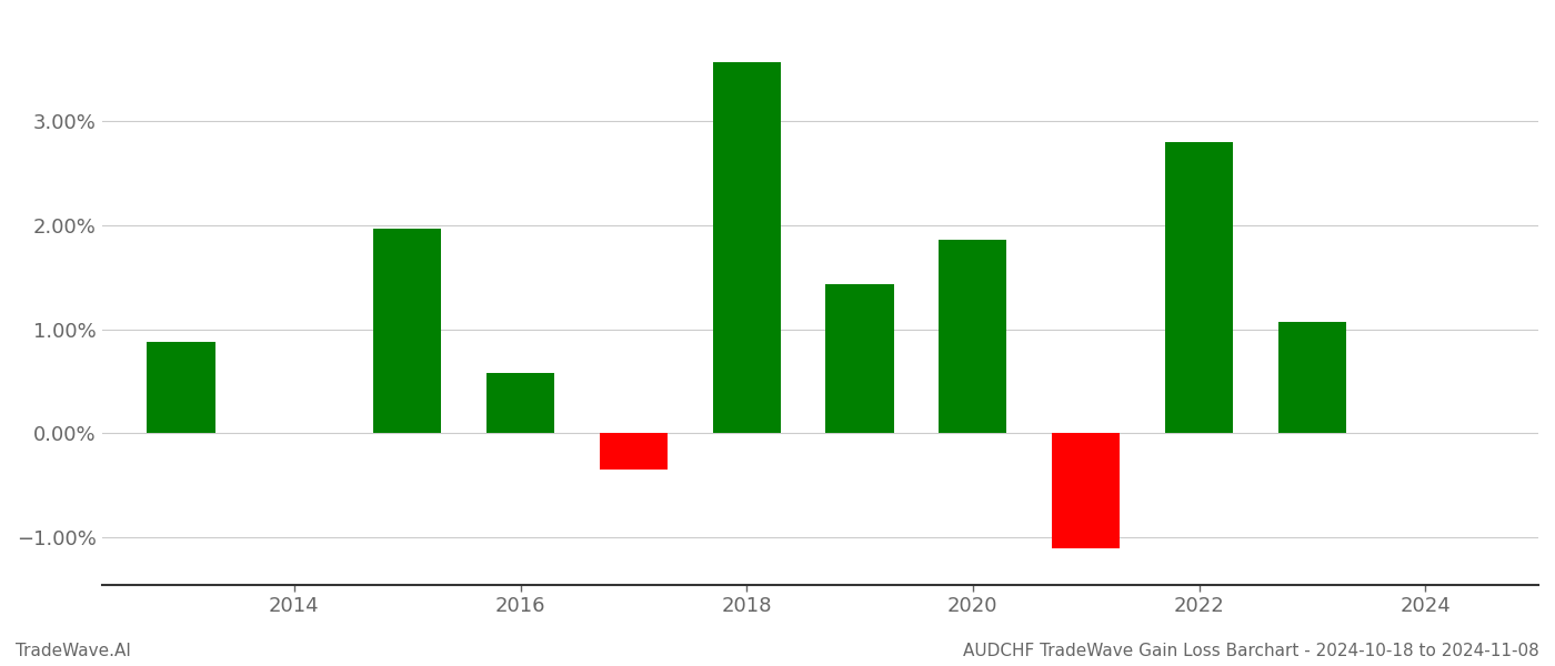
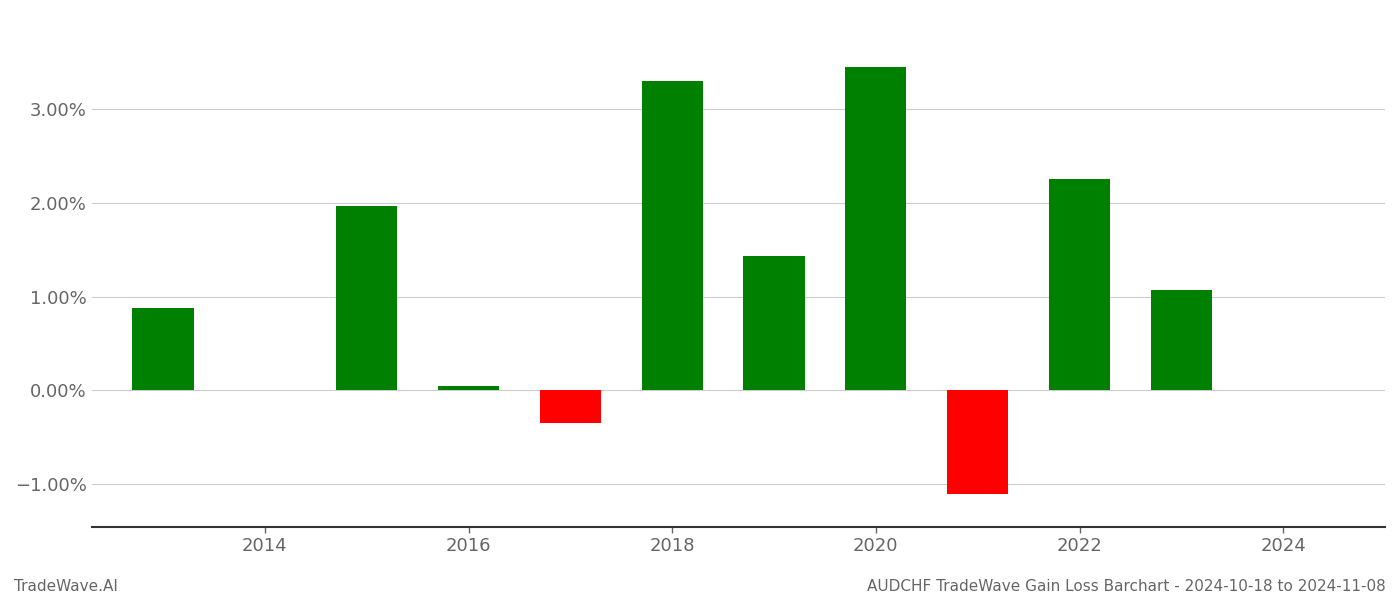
2016: 0.58% -> 0.05%
2018: 3.56% -> 3.30%
2020: 1.86% -> 3.45%
2022: 2.80% -> 2.25%
